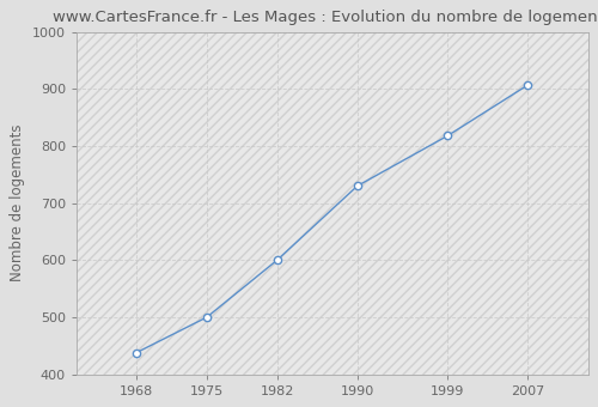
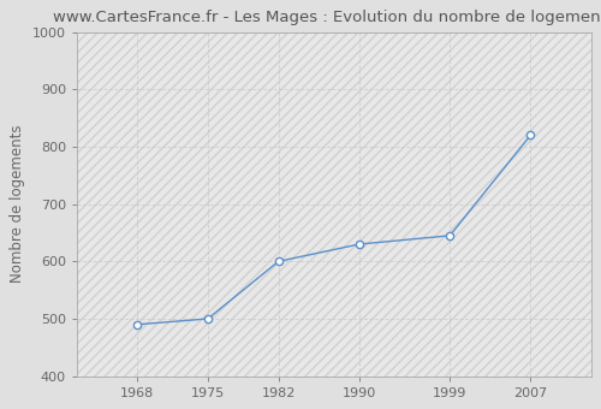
1968: 438 -> 490
1990: 730 -> 630
1999: 818 -> 645
2007: 907 -> 820
